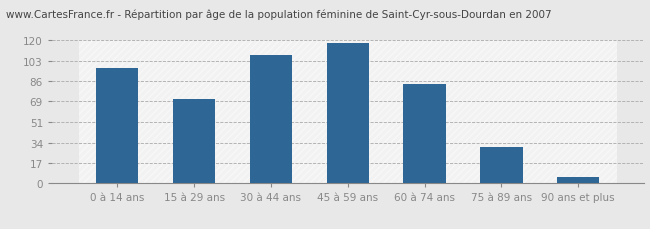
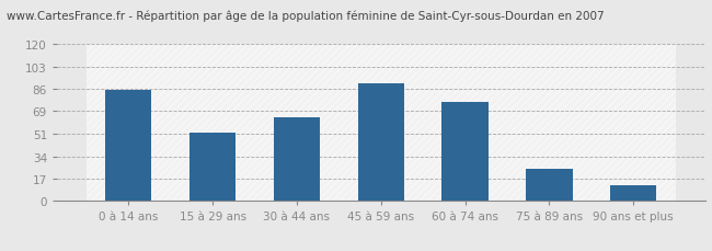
0 à 14 ans: 97 -> 85
15 à 29 ans: 71 -> 52
30 à 44 ans: 108 -> 64
45 à 59 ans: 118 -> 90
60 à 74 ans: 83 -> 76
75 à 89 ans: 30 -> 24
90 ans et plus: 5 -> 12
